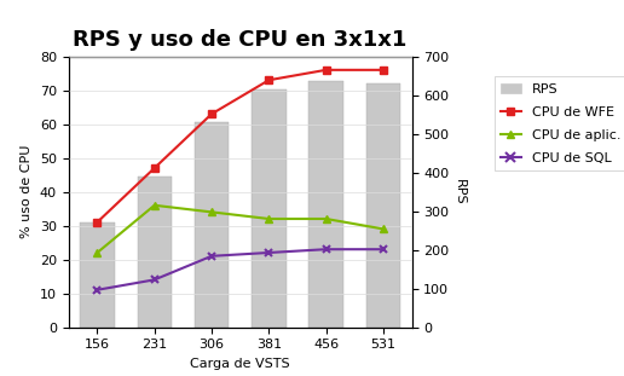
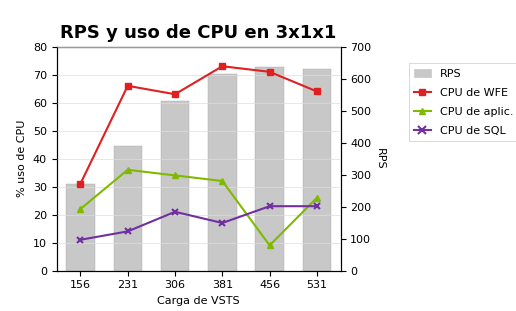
CPU de WFE/231: 47 -> 66
CPU de SQL/381: 22 -> 17
CPU de WFE/456: 76 -> 71
CPU de aplic./456: 32 -> 9
CPU de WFE/531: 76 -> 64
CPU de aplic./531: 29 -> 26
